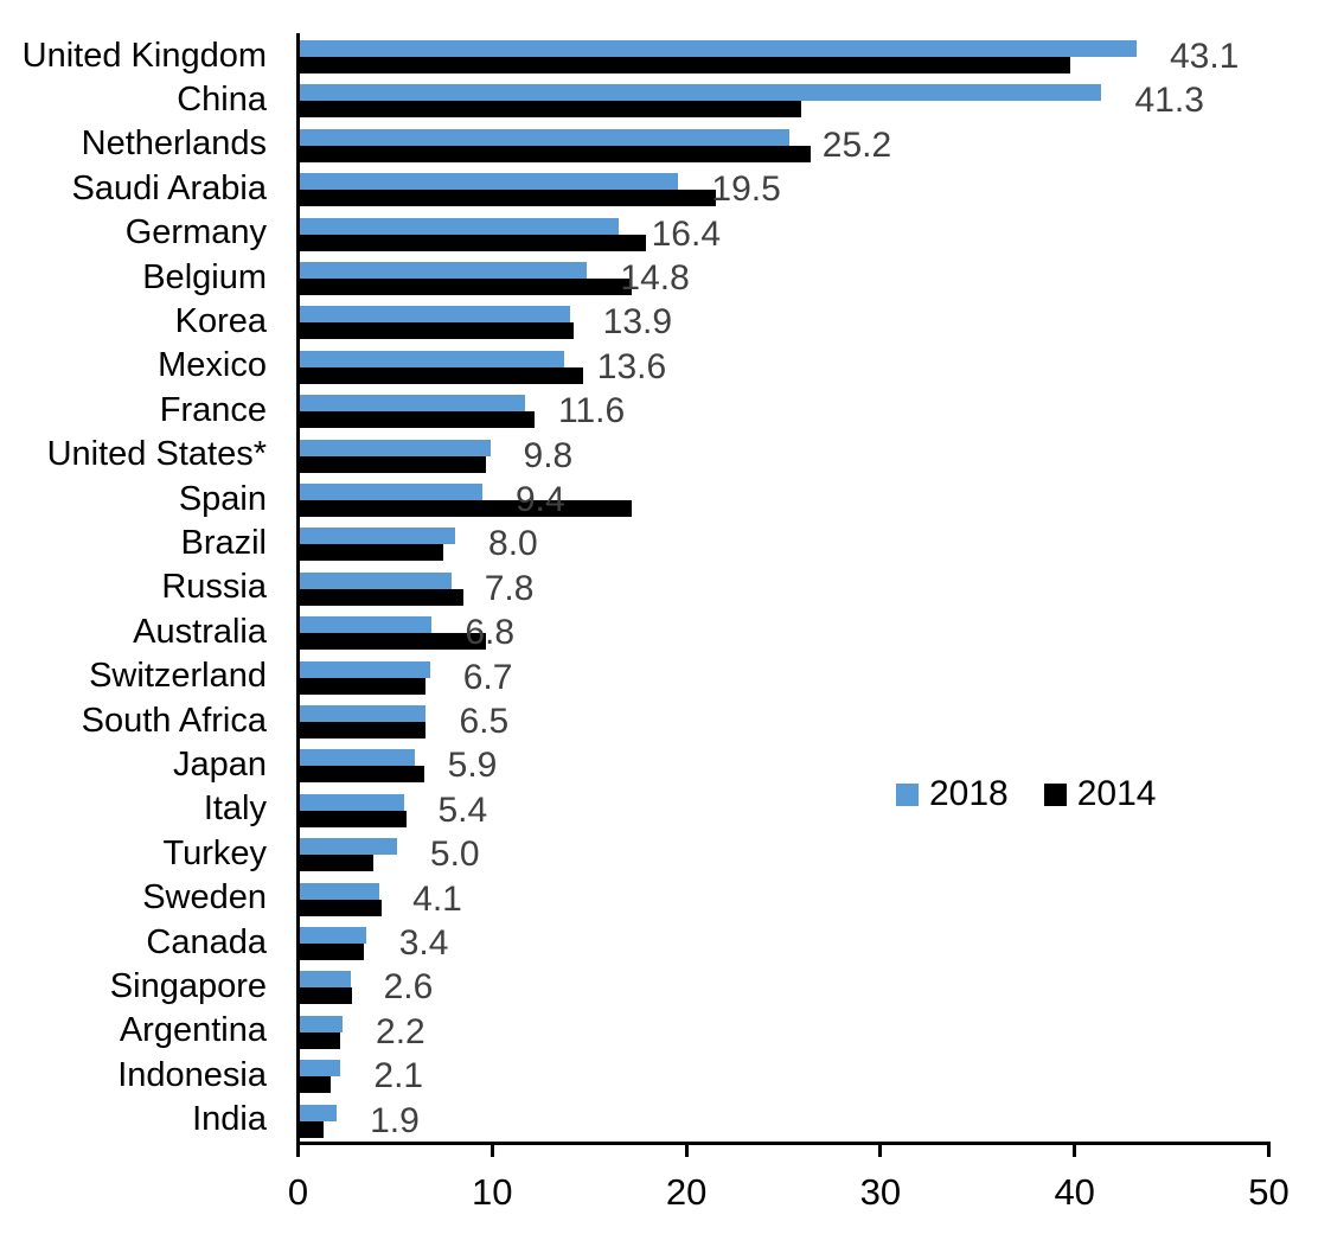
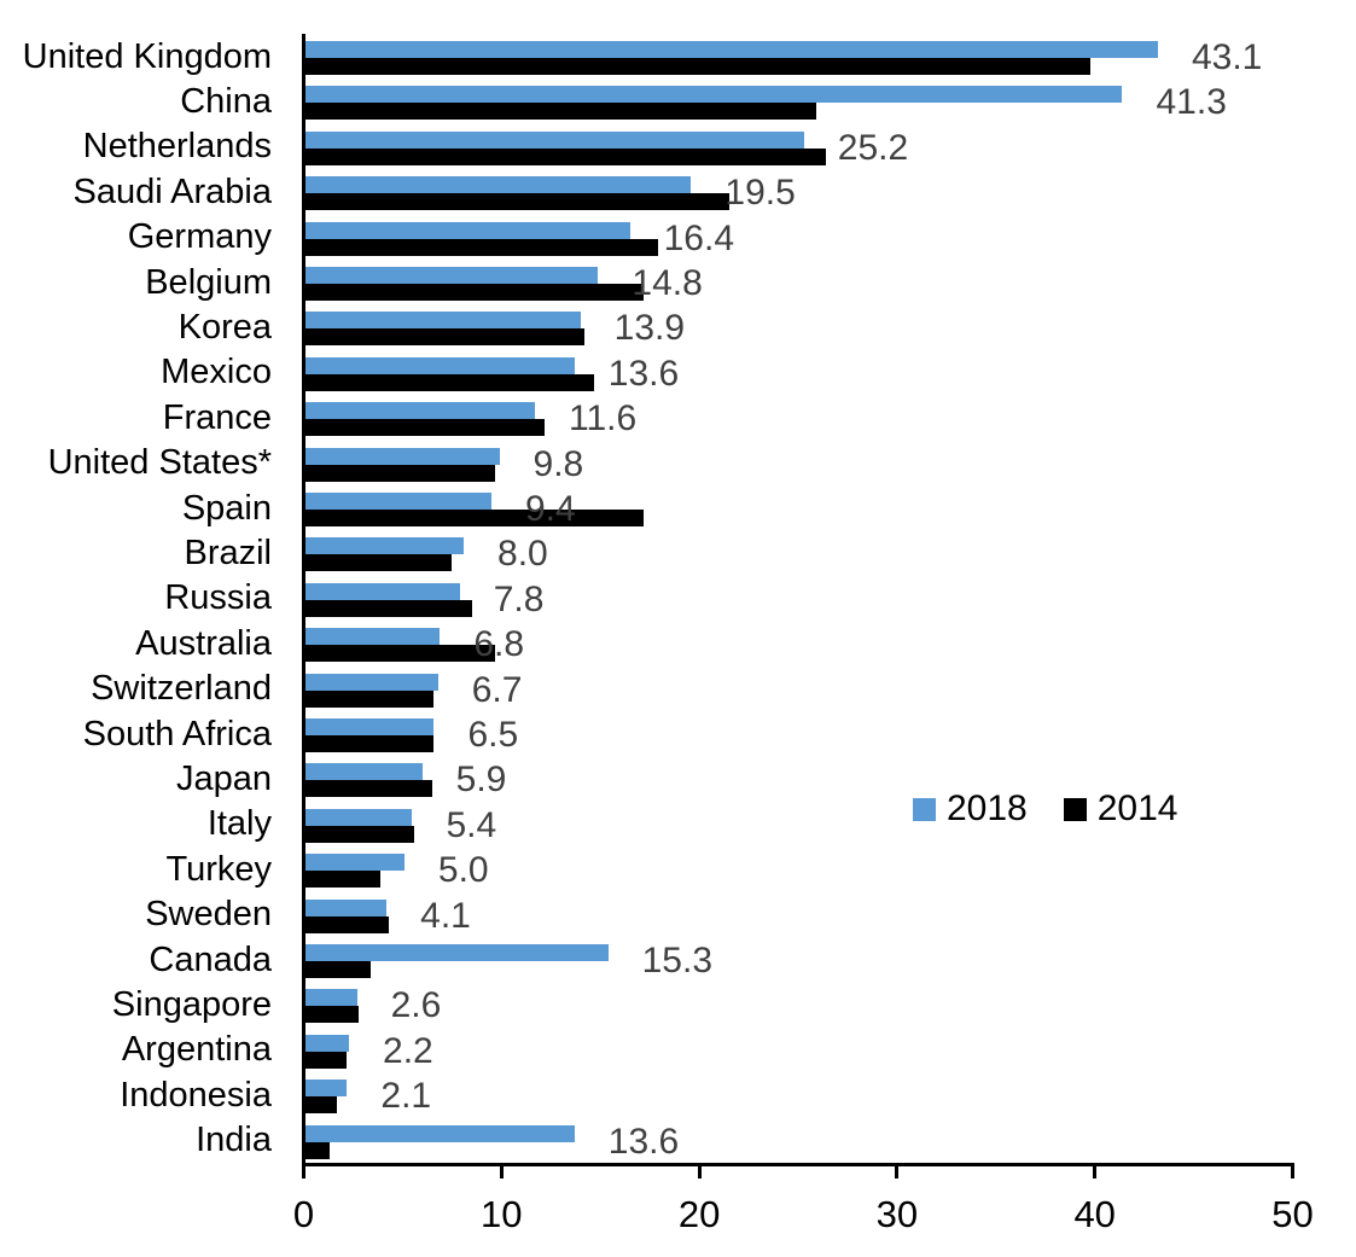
2018/Canada: 3.4 -> 15.3
2018/India: 1.9 -> 13.6
